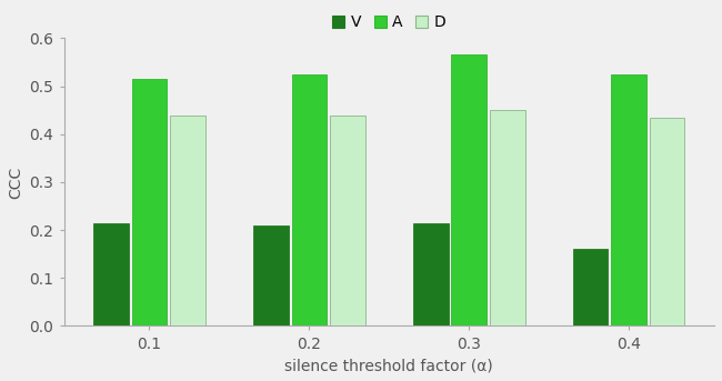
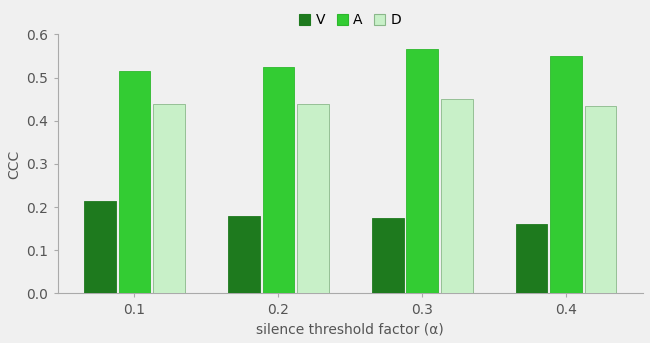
V/0.2: 0.210 -> 0.180
V/0.3: 0.215 -> 0.175
A/0.4: 0.525 -> 0.550
